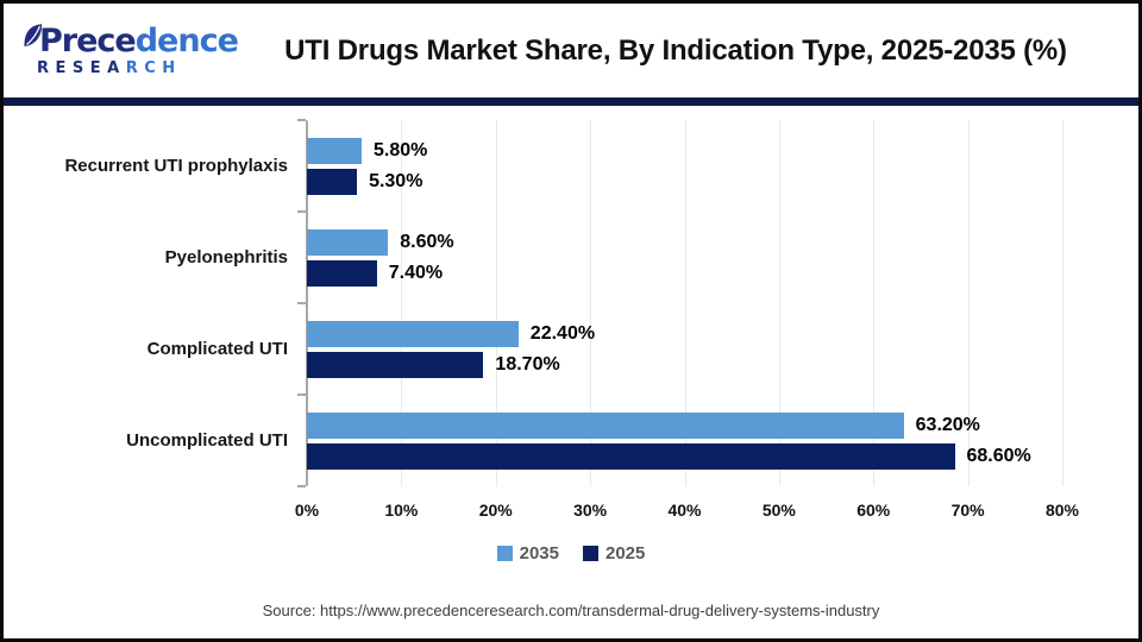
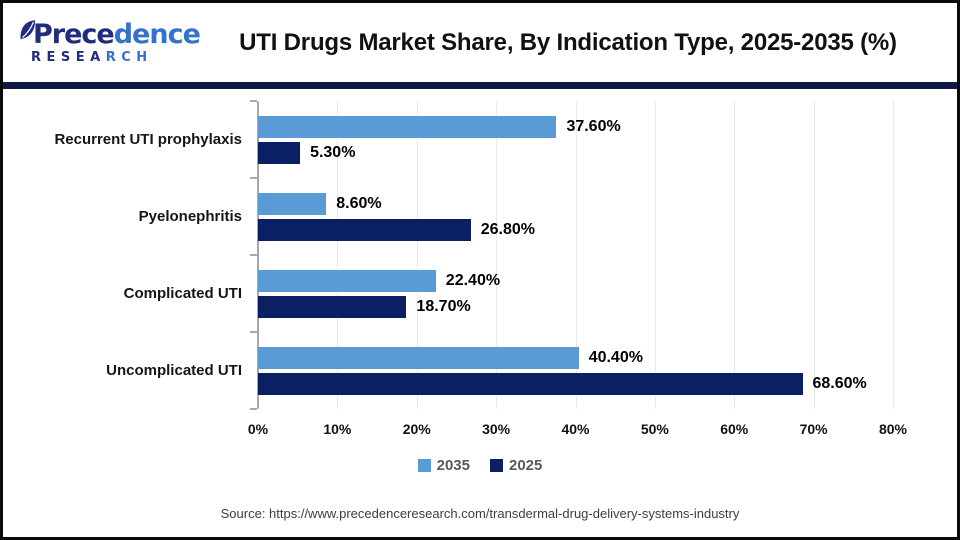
2035/Recurrent UTI prophylaxis: 5.80% -> 37.60%
2025/Pyelonephritis: 7.40% -> 26.80%
2035/Uncomplicated UTI: 63.20% -> 40.40%
